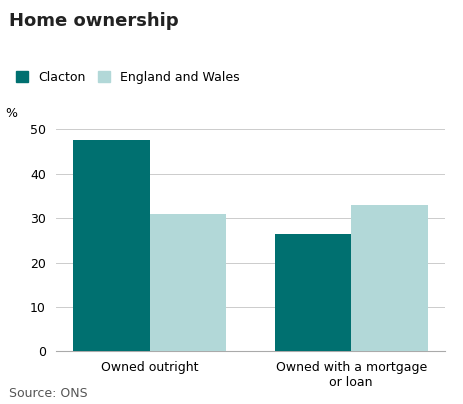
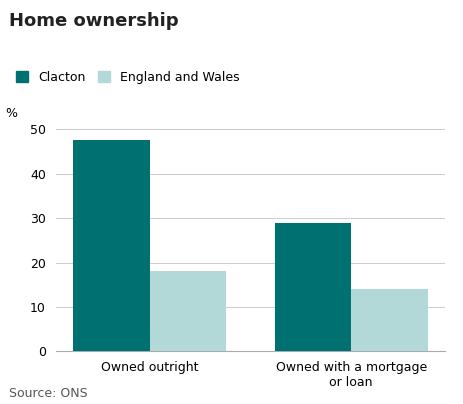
England and Wales/Owned outright: 31 -> 18
Clacton/Owned with a mortgage or loan: 26.5 -> 29.0
England and Wales/Owned with a mortgage or loan: 33 -> 14
